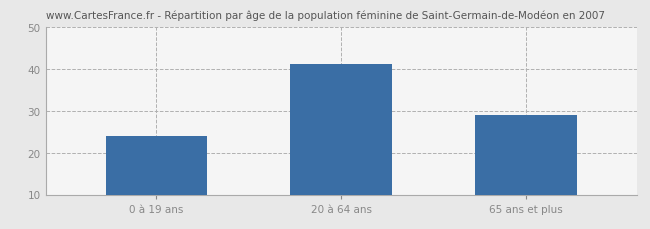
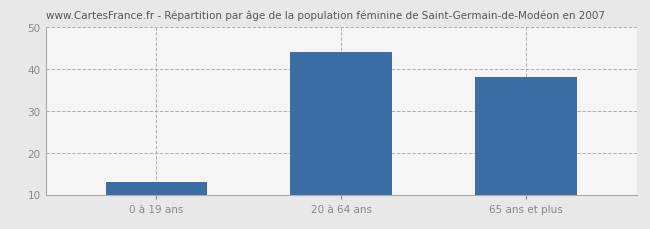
0 à 19 ans: 24 -> 13
20 à 64 ans: 41 -> 44
65 ans et plus: 29 -> 38
